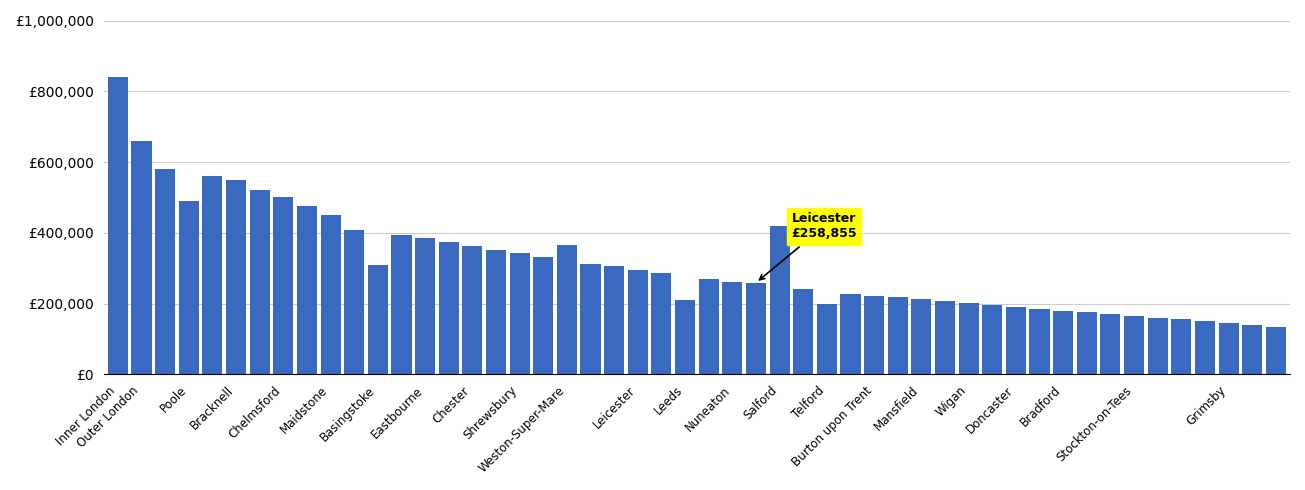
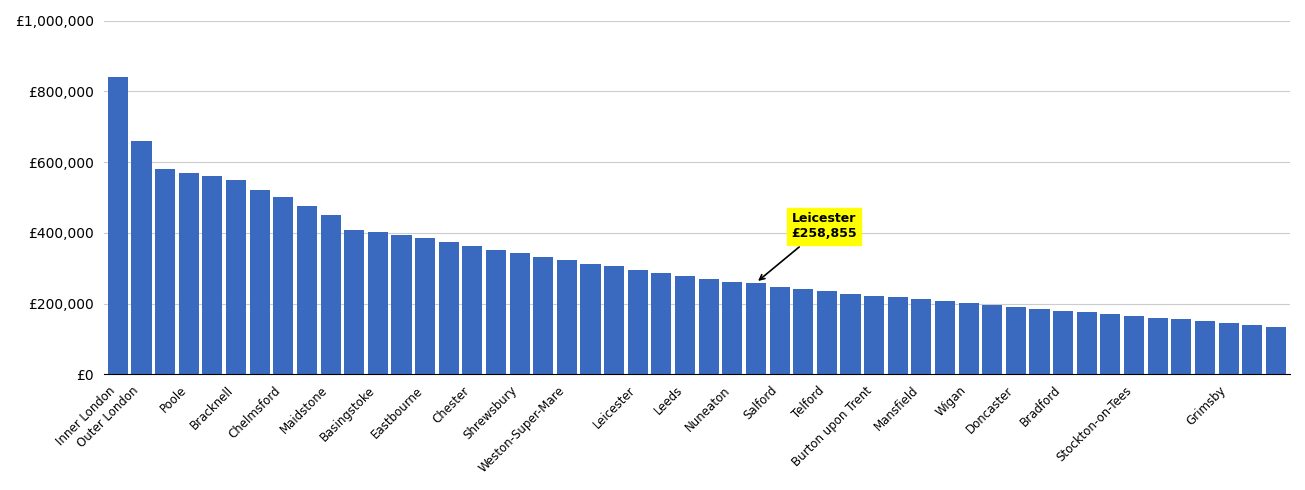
Poole: £490,000 -> £570,000
Basingstoke: £310,000 -> £402,000
Weston-Super-Mare: £365,000 -> £322,000
Leeds: £210,000 -> £278,000
Salford: £420,000 -> £248,000
Telford: £200,000 -> £235,000
